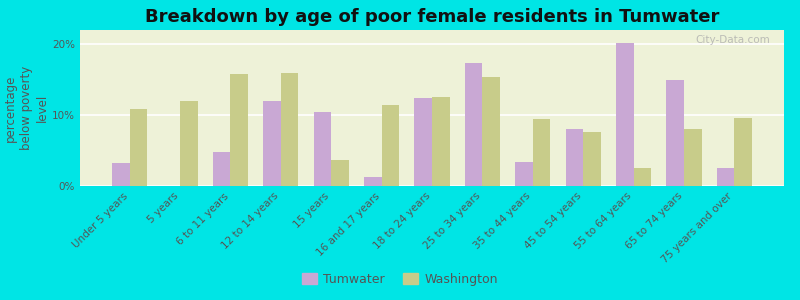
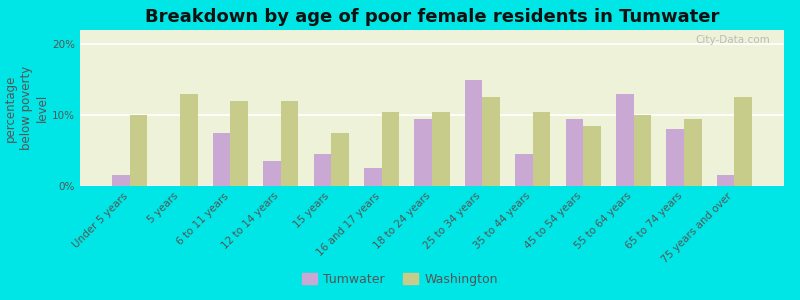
Tumwater/Under 5 years: 3.2% -> 1.5%
Washington/Under 5 years: 10.8% -> 10.0%
Washington/5 years: 12.0% -> 13.0%
Tumwater/6 to 11 years: 4.8% -> 7.5%
Washington/6 to 11 years: 15.8% -> 12.0%
Tumwater/12 to 14 years: 12.0% -> 3.5%
Washington/12 to 14 years: 16.0% -> 12.0%
Tumwater/15 years: 10.4% -> 4.5%
Washington/15 years: 3.6% -> 7.5%
Tumwater/16 and 17 years: 1.2% -> 2.5%
Washington/16 and 17 years: 11.4% -> 10.5%
Tumwater/18 to 24 years: 12.4% -> 9.5%
Washington/18 to 24 years: 12.6% -> 10.5%
Tumwater/25 to 34 years: 17.4% -> 15.0%
Washington/25 to 34 years: 15.4% -> 12.5%
Tumwater/35 to 44 years: 3.4% -> 4.5%
Washington/35 to 44 years: 9.4% -> 10.5%
Tumwater/45 to 54 years: 8.0% -> 9.5%
Washington/45 to 54 years: 7.6% -> 8.5%
Tumwater/55 to 64 years: 20.2% -> 13.0%
Washington/55 to 64 years: 2.6% -> 10.0%
Tumwater/65 to 74 years: 15.0% -> 8.0%
Washington/65 to 74 years: 8.0% -> 9.5%
Tumwater/75 years and over: 2.6% -> 1.5%
Washington/75 years and over: 9.6% -> 12.5%
